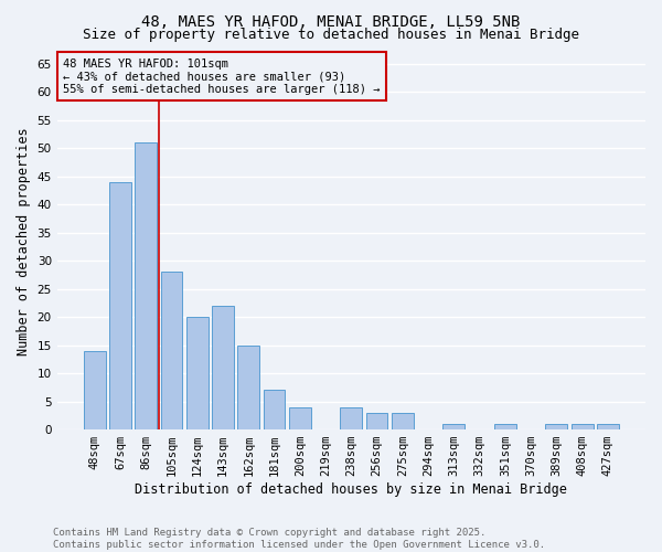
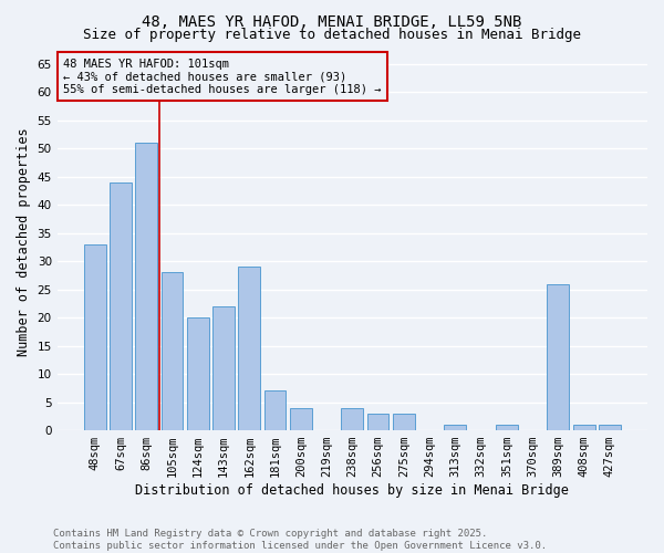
48sqm: 14 -> 33
162sqm: 15 -> 29
389sqm: 1 -> 26
